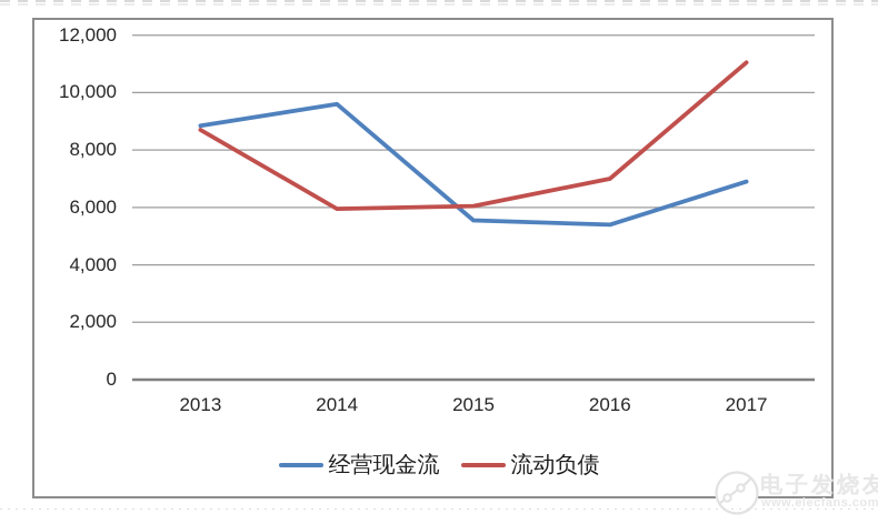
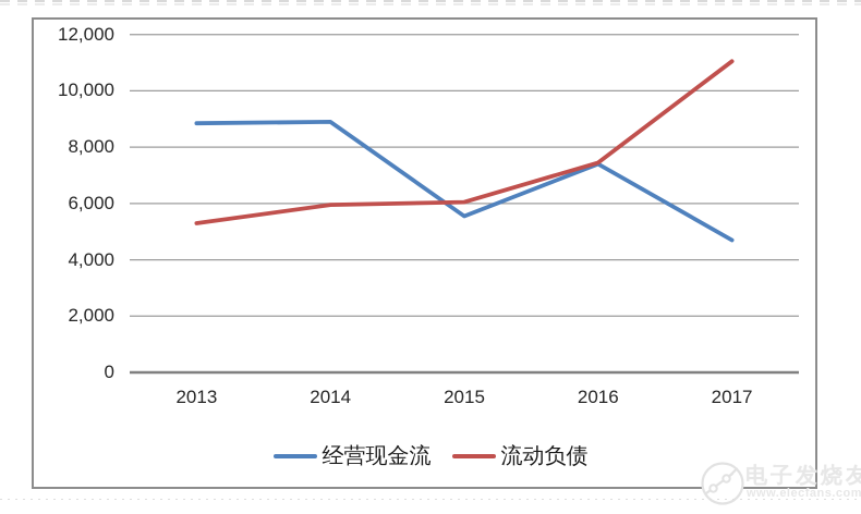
流动负债/2013: 8700 -> 5300
经营现金流/2014: 9600 -> 8900
经营现金流/2016: 5400 -> 7400
流动负债/2016: 7000 -> 7400
经营现金流/2017: 6900 -> 4700
